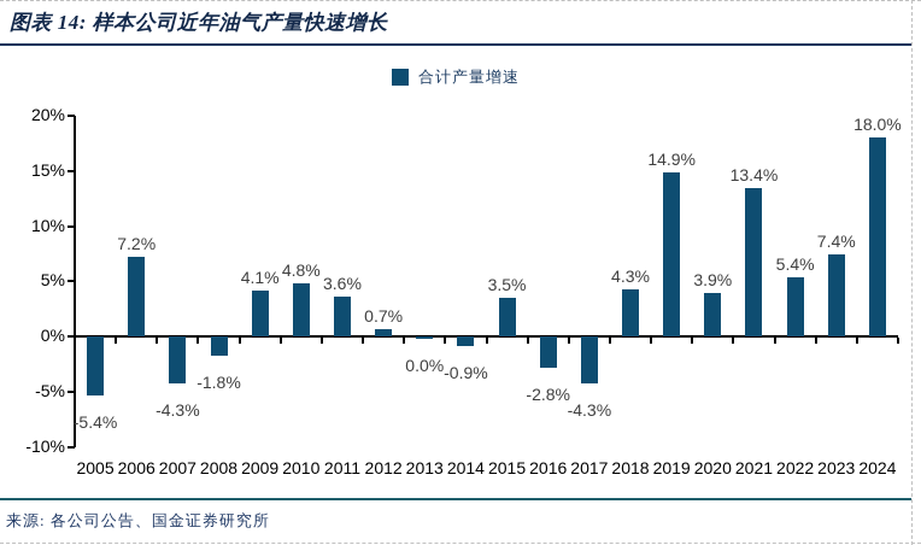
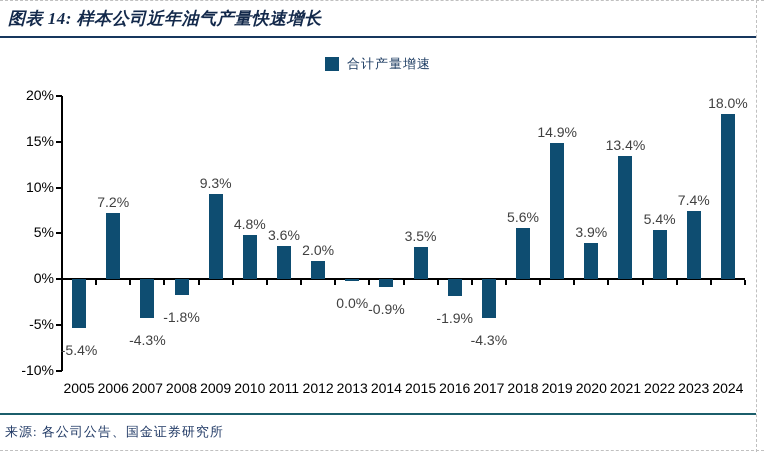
2009: 4.1% -> 9.3%
2012: 0.7% -> 2.0%
2016: -2.8% -> -1.9%
2018: 4.3% -> 5.6%
